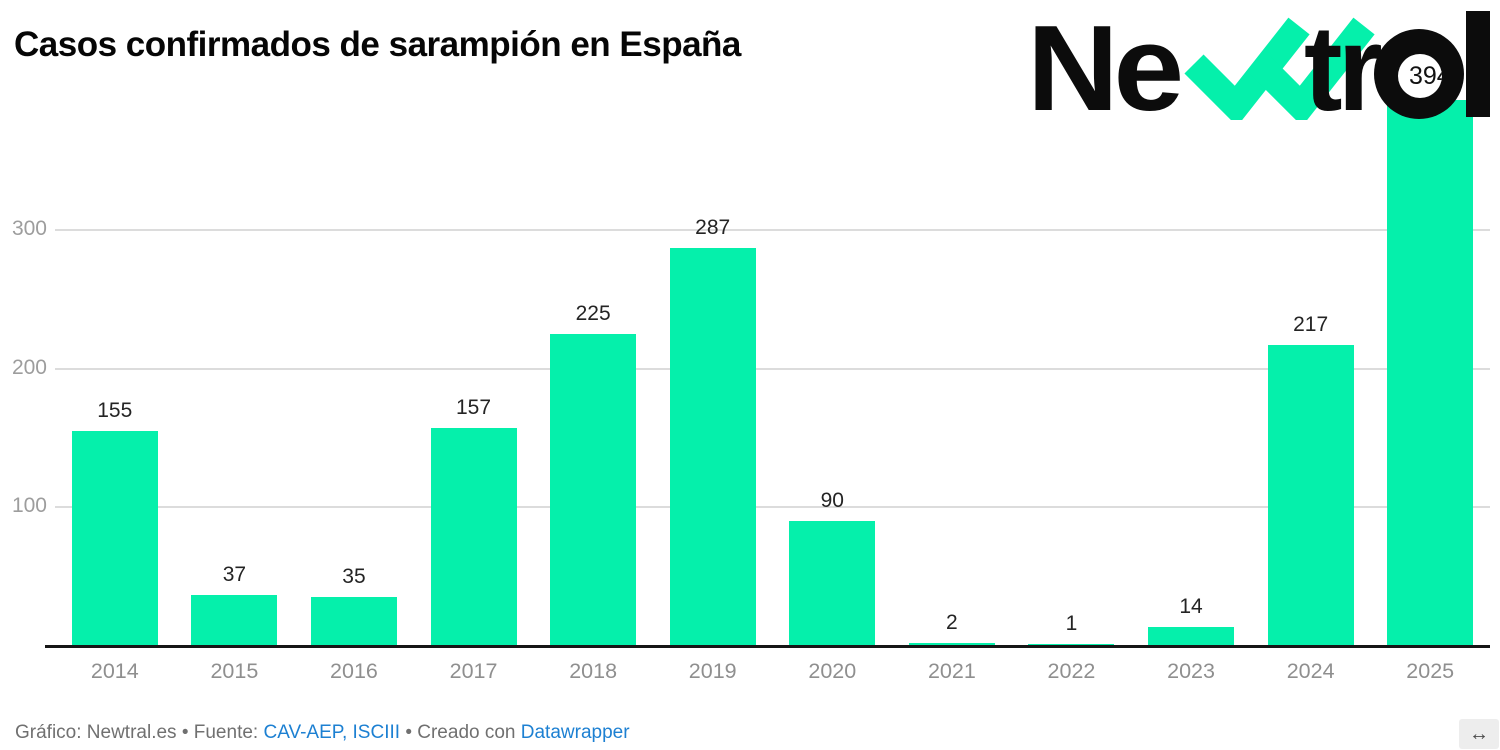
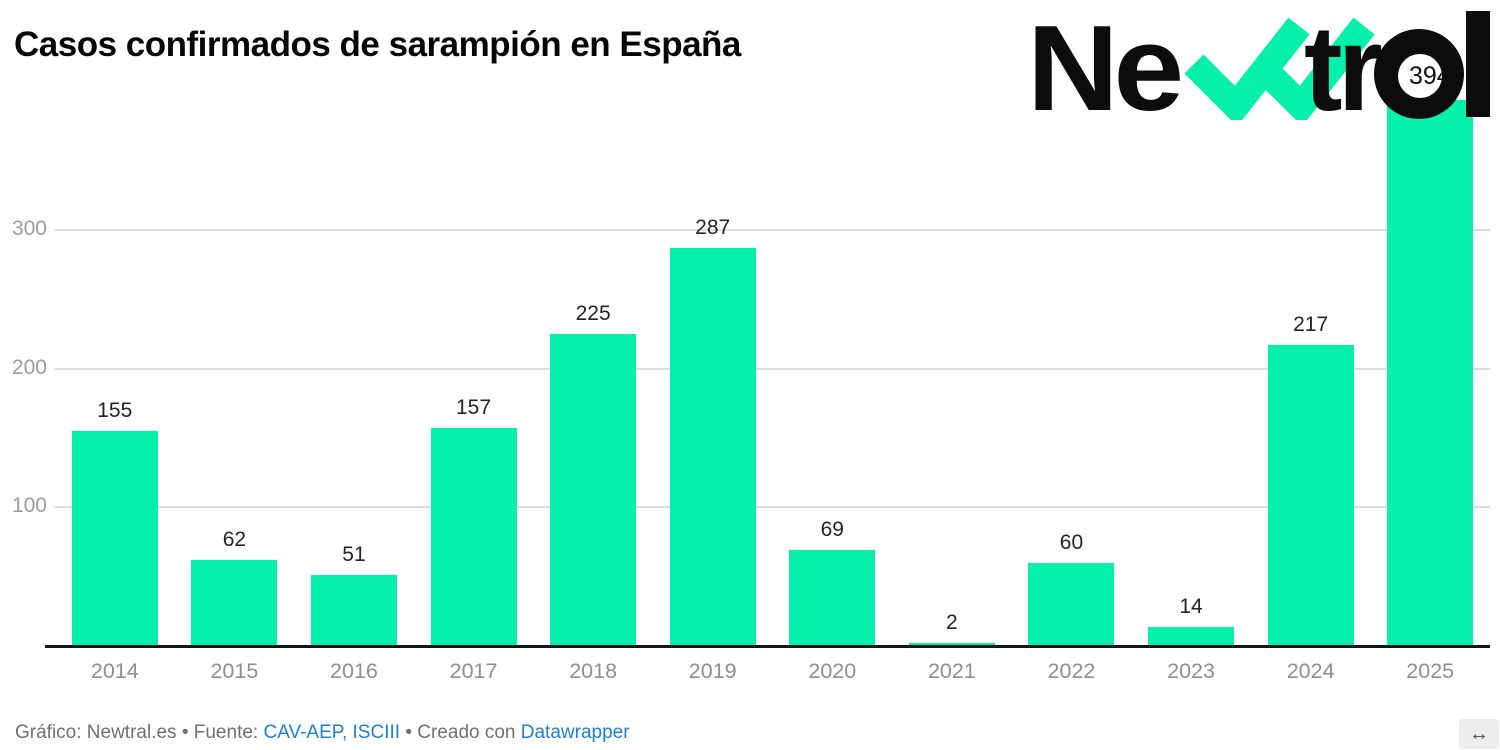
2015: 37 -> 62
2016: 35 -> 51
2020: 90 -> 69
2022: 1 -> 60
